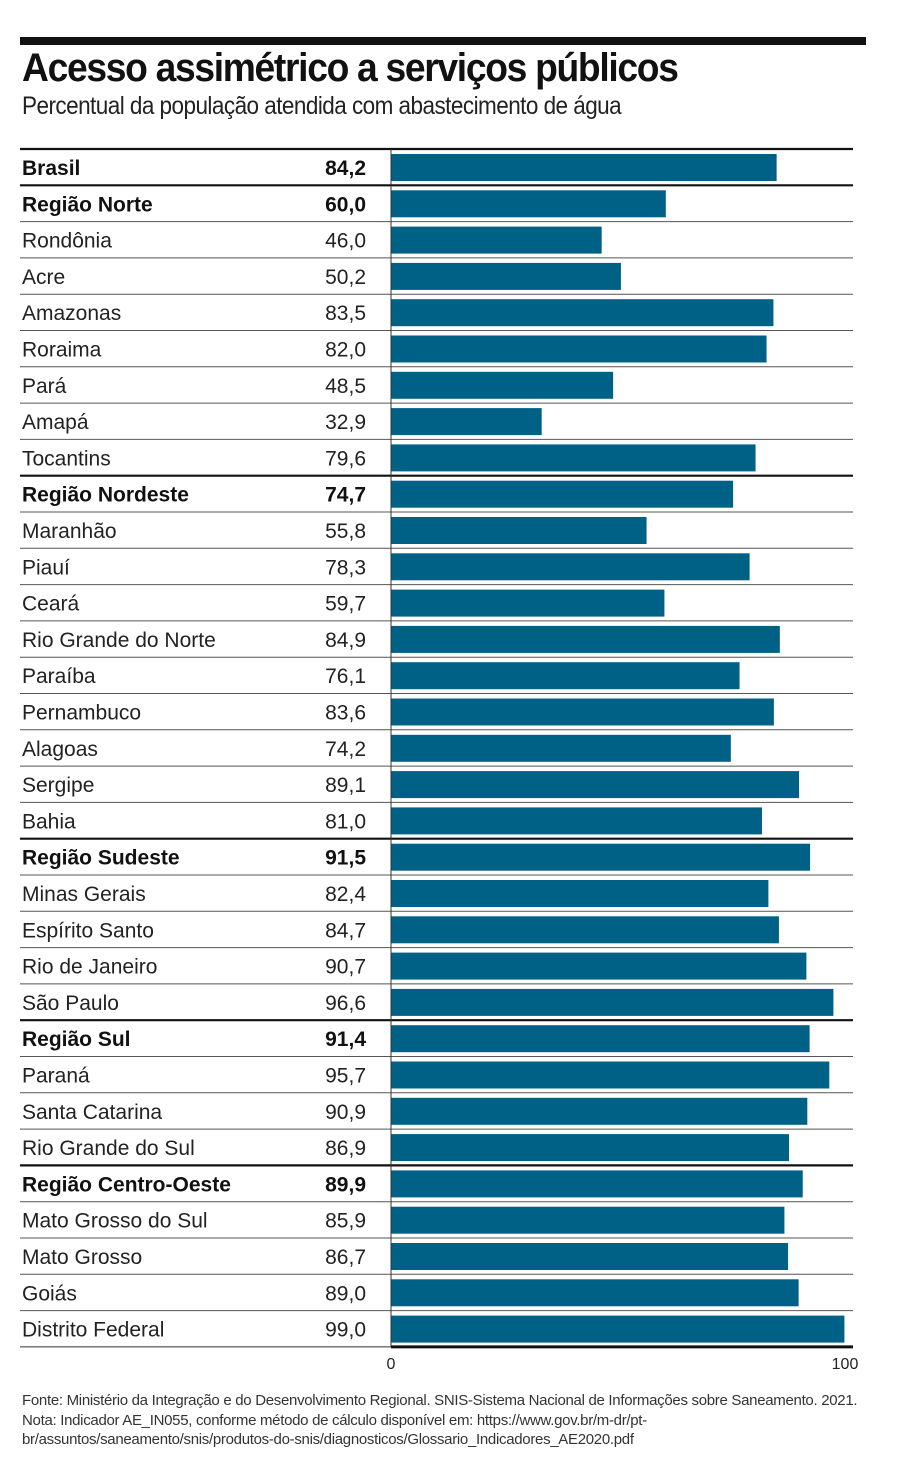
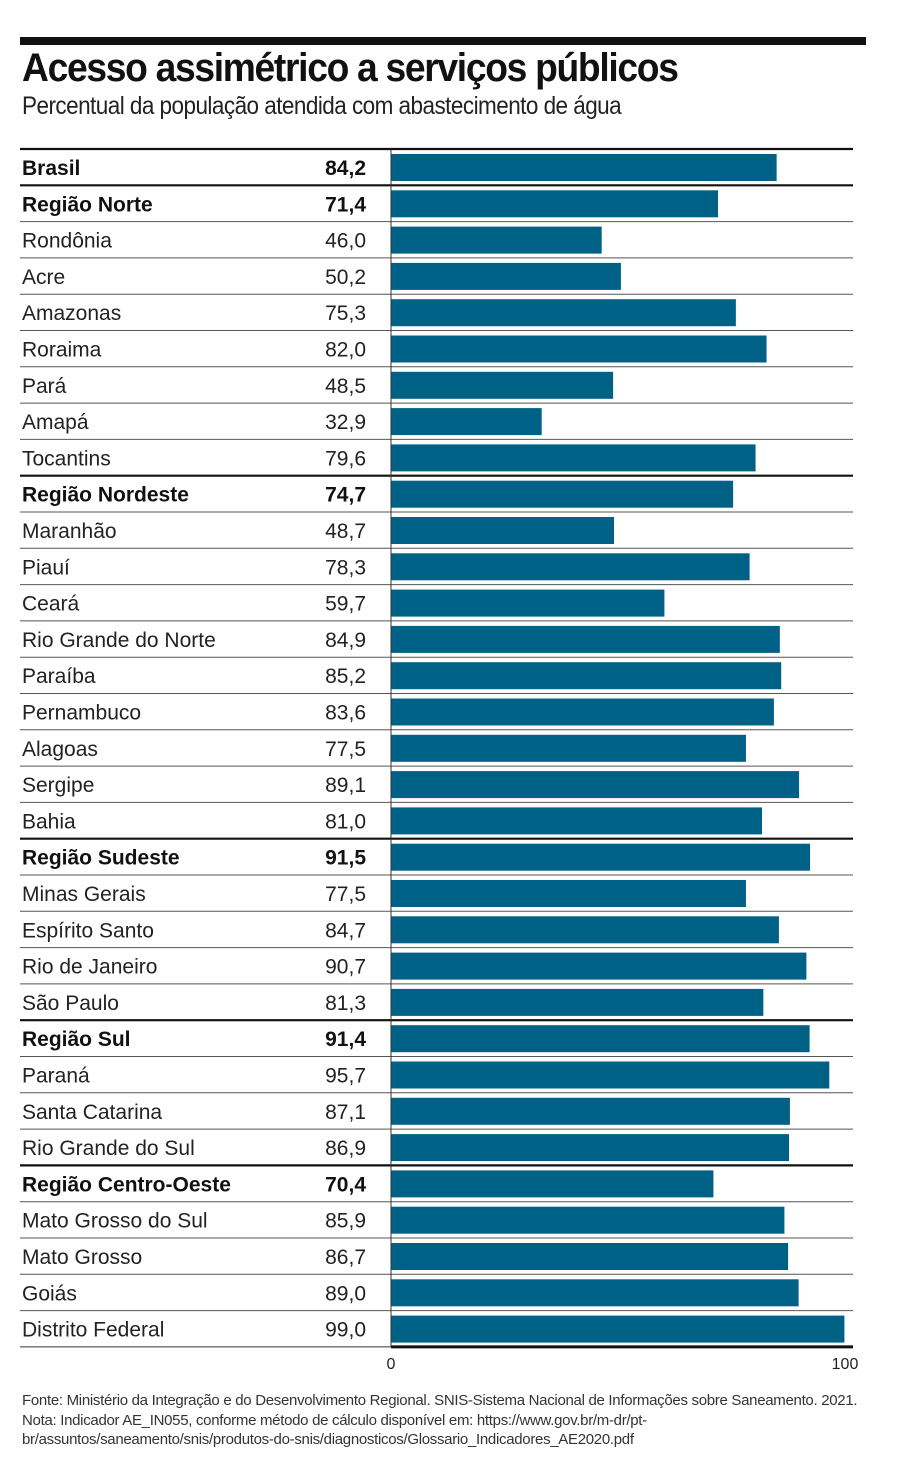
Região Norte: 60,0 -> 71,4
Amazonas: 83,5 -> 75,3
Maranhão: 55,8 -> 48,7
Paraíba: 76,1 -> 85,2
Alagoas: 74,2 -> 77,5
Minas Gerais: 82,4 -> 77,5
São Paulo: 96,6 -> 81,3
Santa Catarina: 90,9 -> 87,1
Região Centro-Oeste: 89,9 -> 70,4
